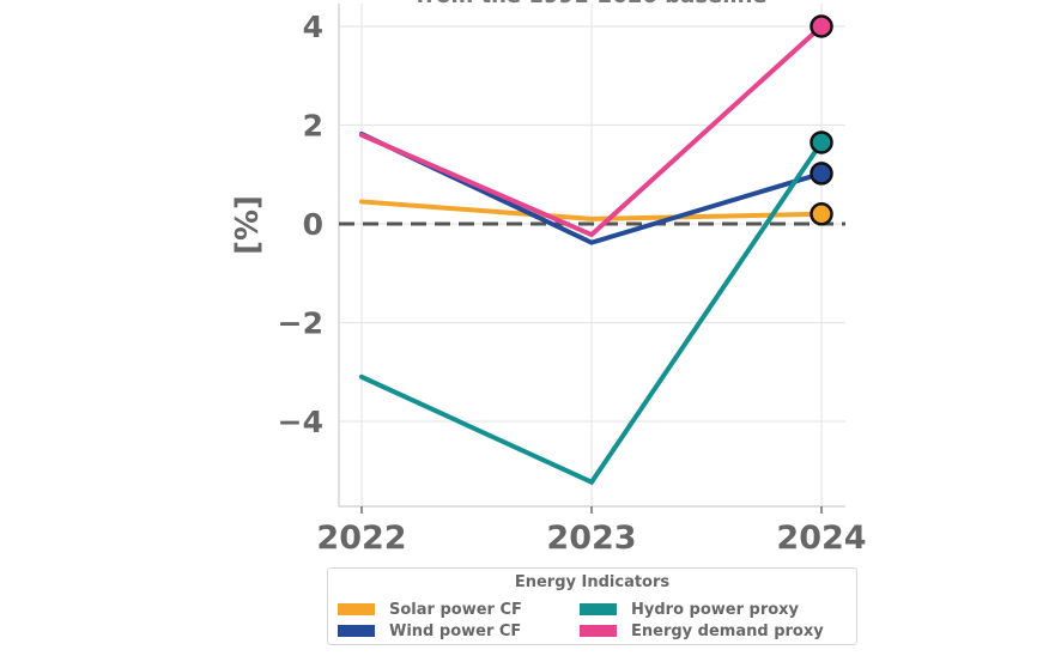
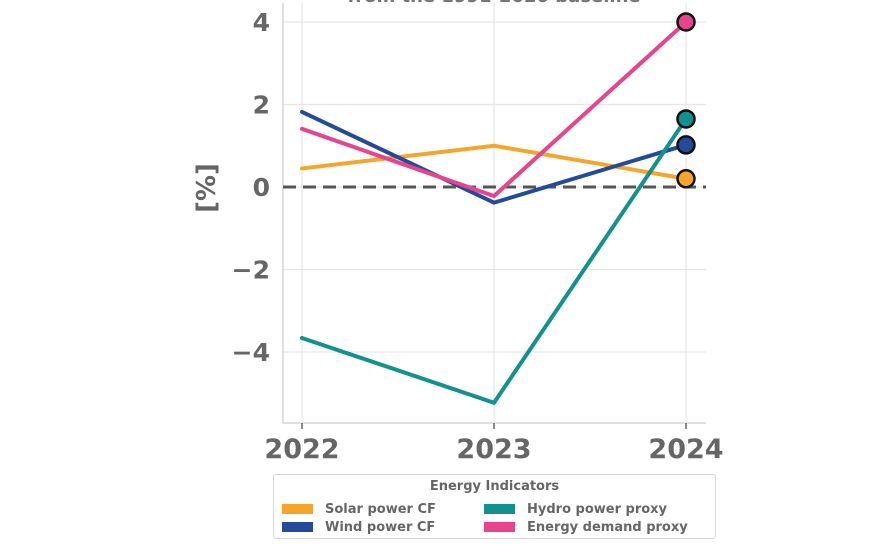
Hydro power proxy/2022: -3.1 -> -3.7
Energy demand proxy/2022: 1.8 -> 1.4
Solar power CF/2023: 0.1 -> 1.0
